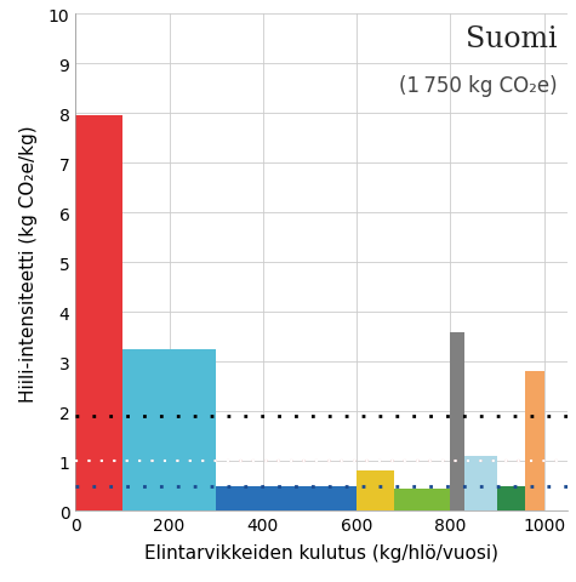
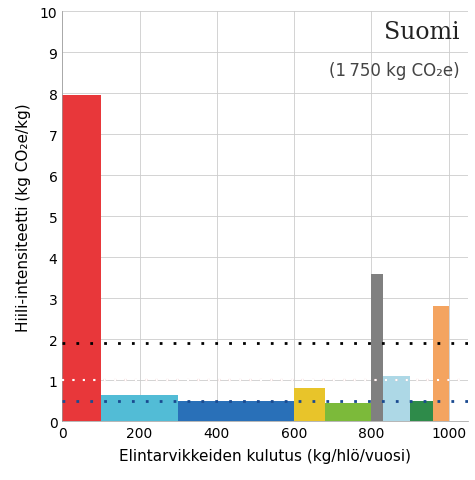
200: 3.25 -> 0.65
